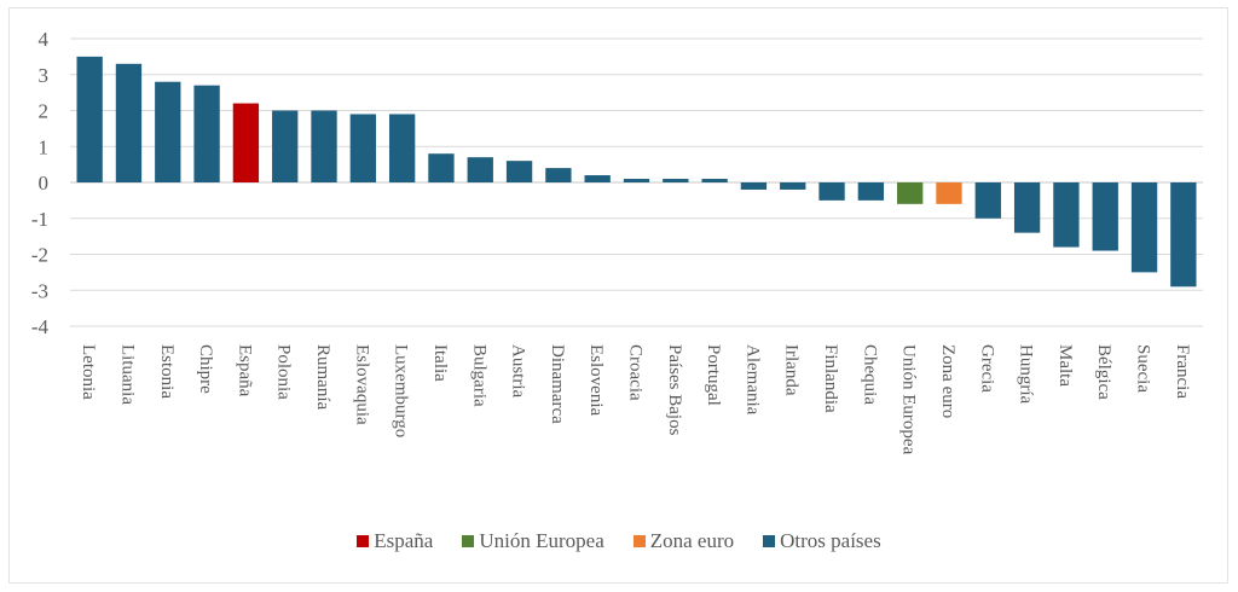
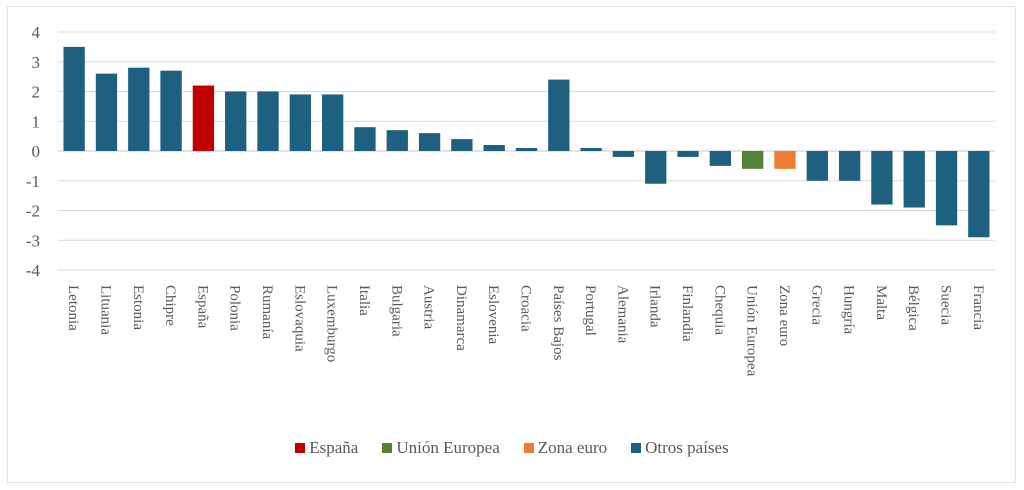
Lituania: 3.3 -> 2.6
Países Bajos: 0.1 -> 2.4
Irlanda: -0.2 -> -1.1
Finlandia: -0.5 -> -0.2
Hungría: -1.4 -> -1.0
